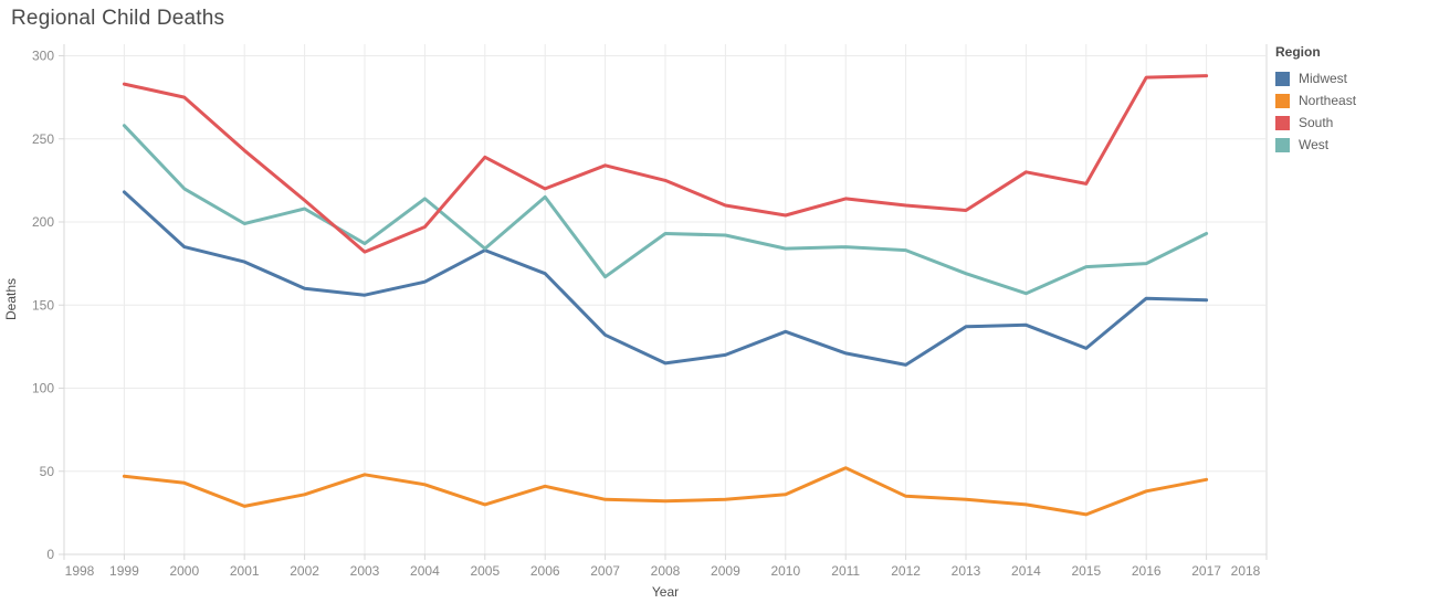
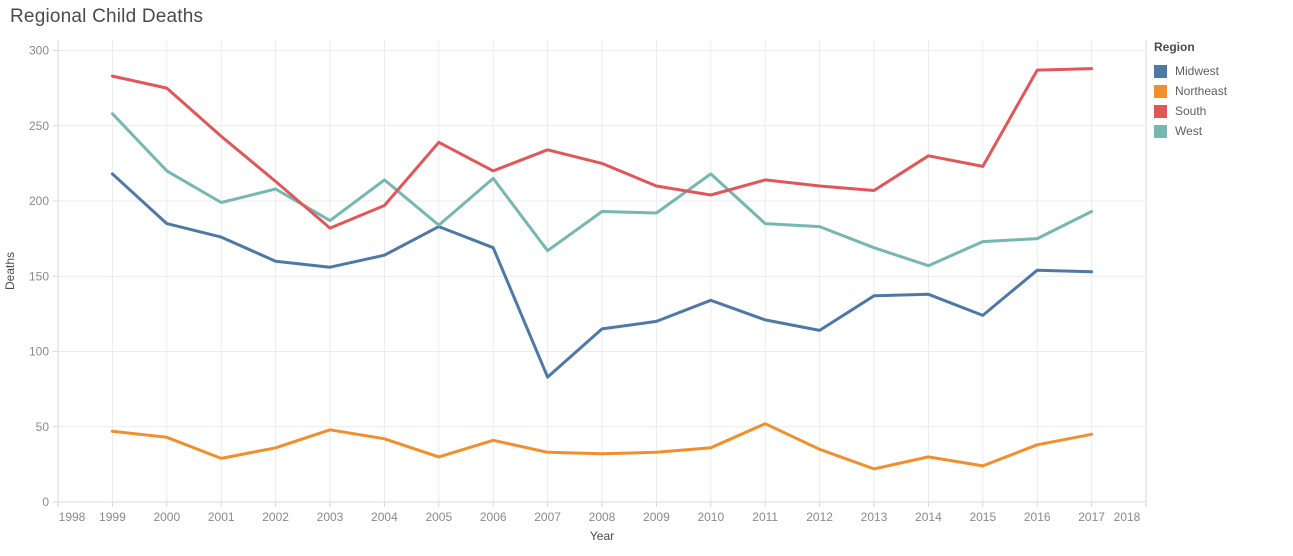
Midwest/2007: 132 -> 83
West/2010: 184 -> 218
Northeast/2013: 33 -> 22
